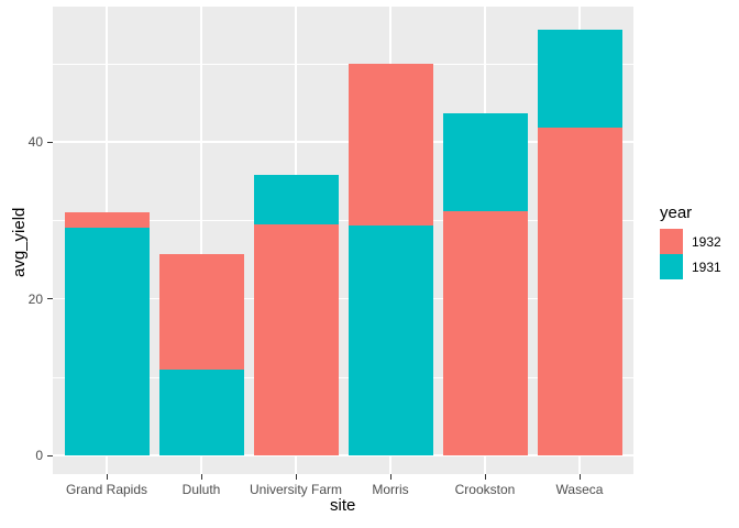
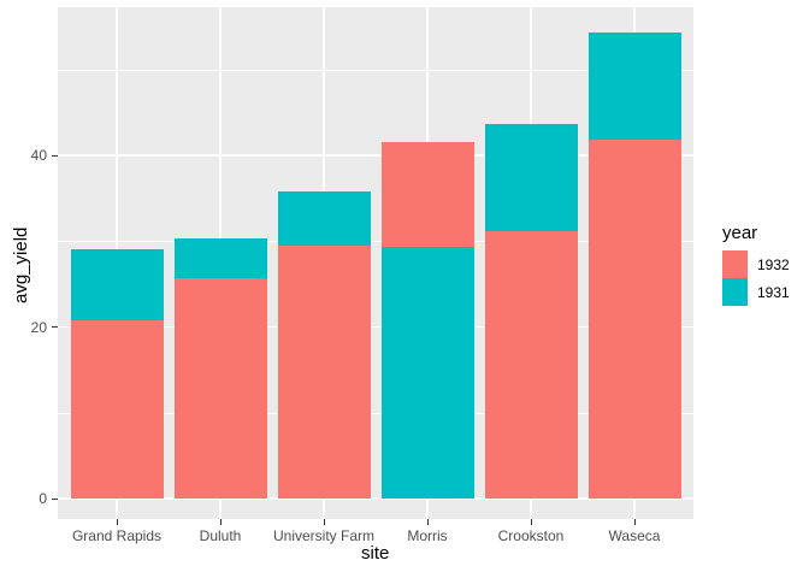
1932/Grand Rapids: 31 -> 21
1931/Duluth: 11 -> 30
1932/Morris: 50 -> 42
